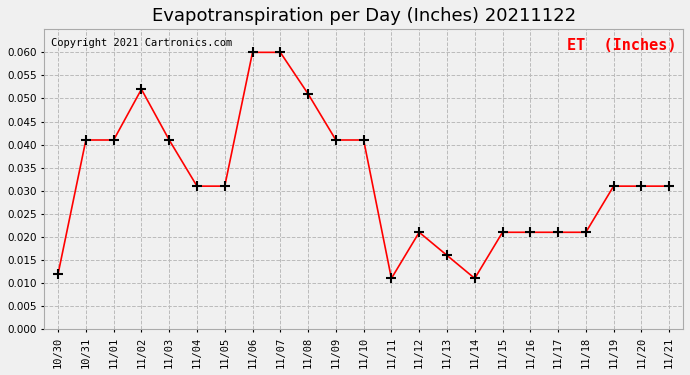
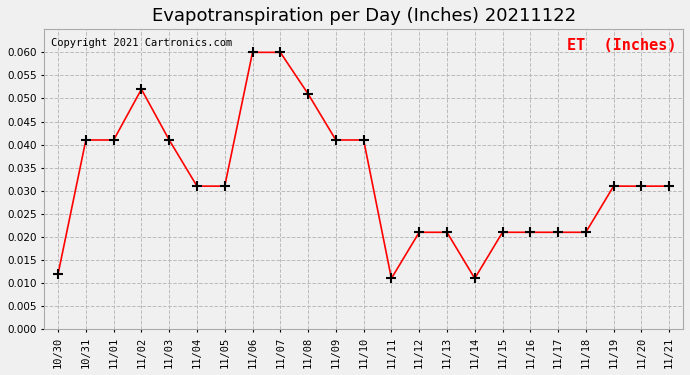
11/13: 0.016 -> 0.021
